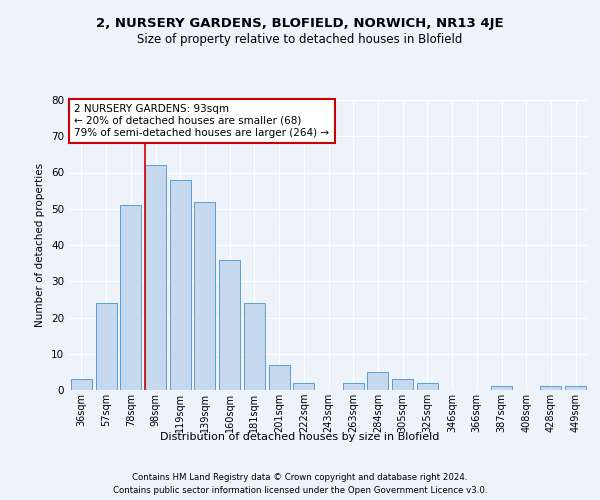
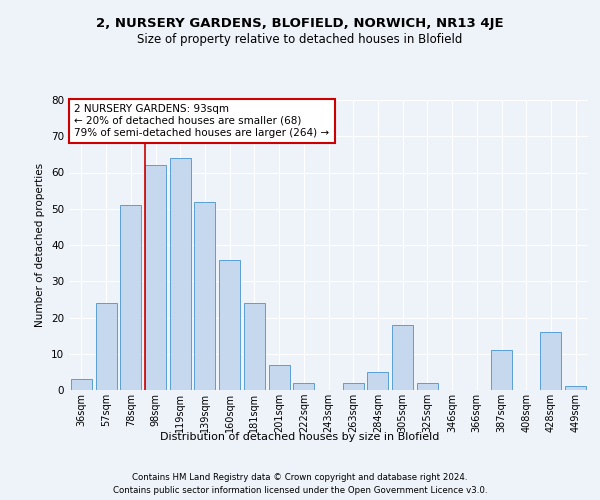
119sqm: 58 -> 64
305sqm: 3 -> 18
387sqm: 1 -> 11
428sqm: 1 -> 16
